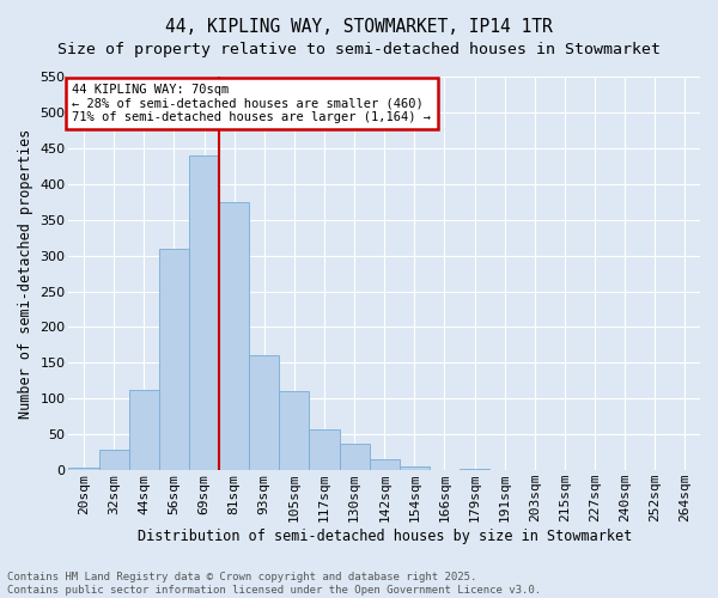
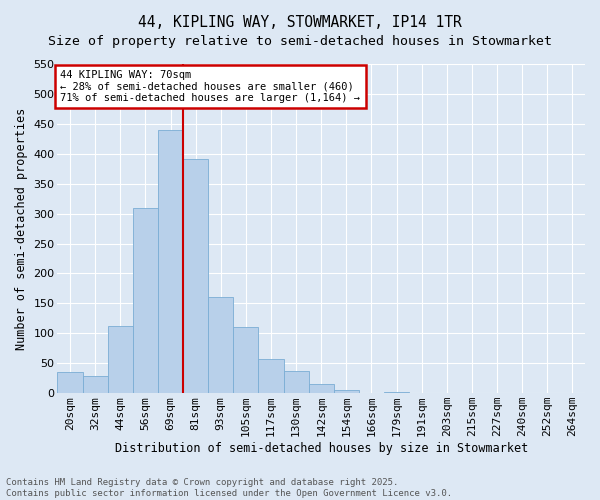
20sqm: 3 -> 36
81sqm: 375 -> 392
